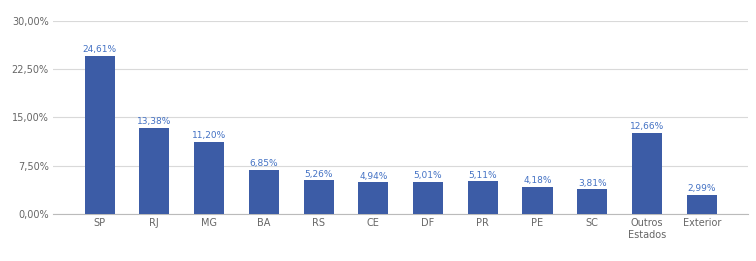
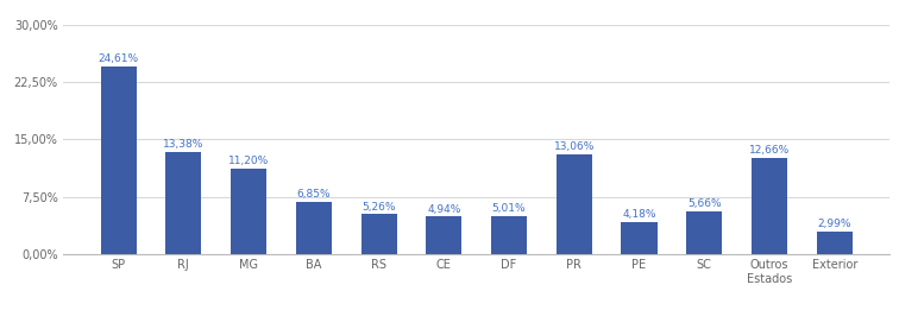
PR: 5,11% -> 13,06%
SC: 3,81% -> 5,66%
